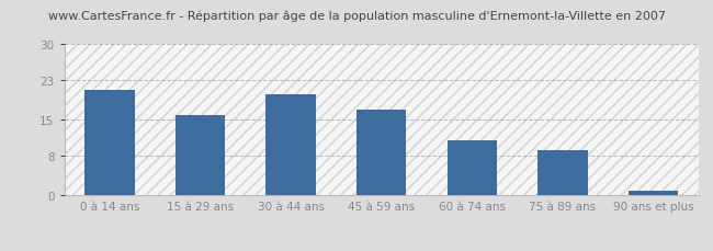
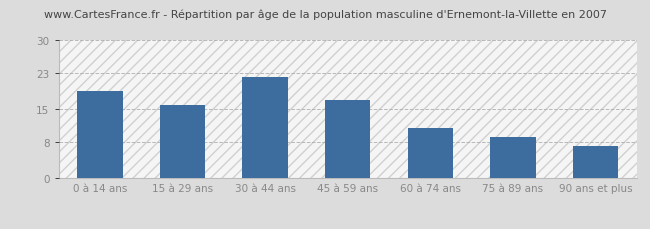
0 à 14 ans: 21 -> 19
30 à 44 ans: 20 -> 22
90 ans et plus: 1 -> 7
